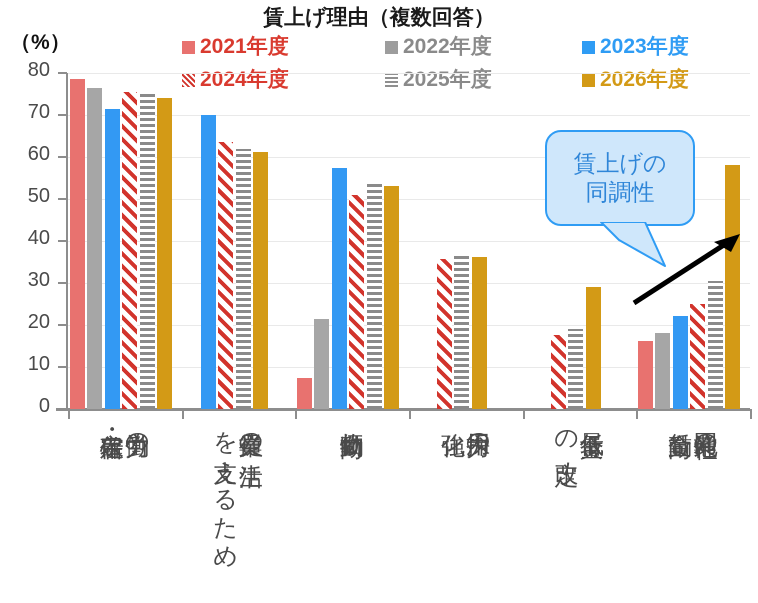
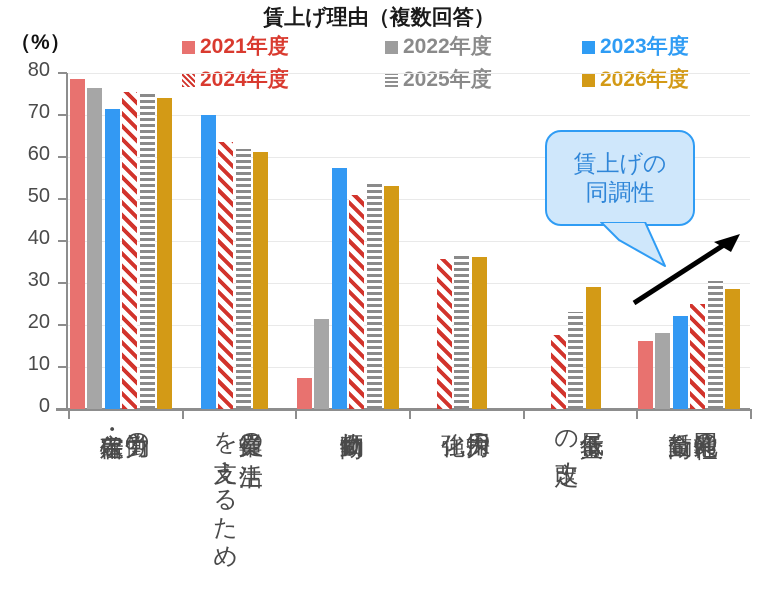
2025年度/最低賃金の改定: 19 -> 23
2026年度/同業他社の賃金動向: 58 -> 28
